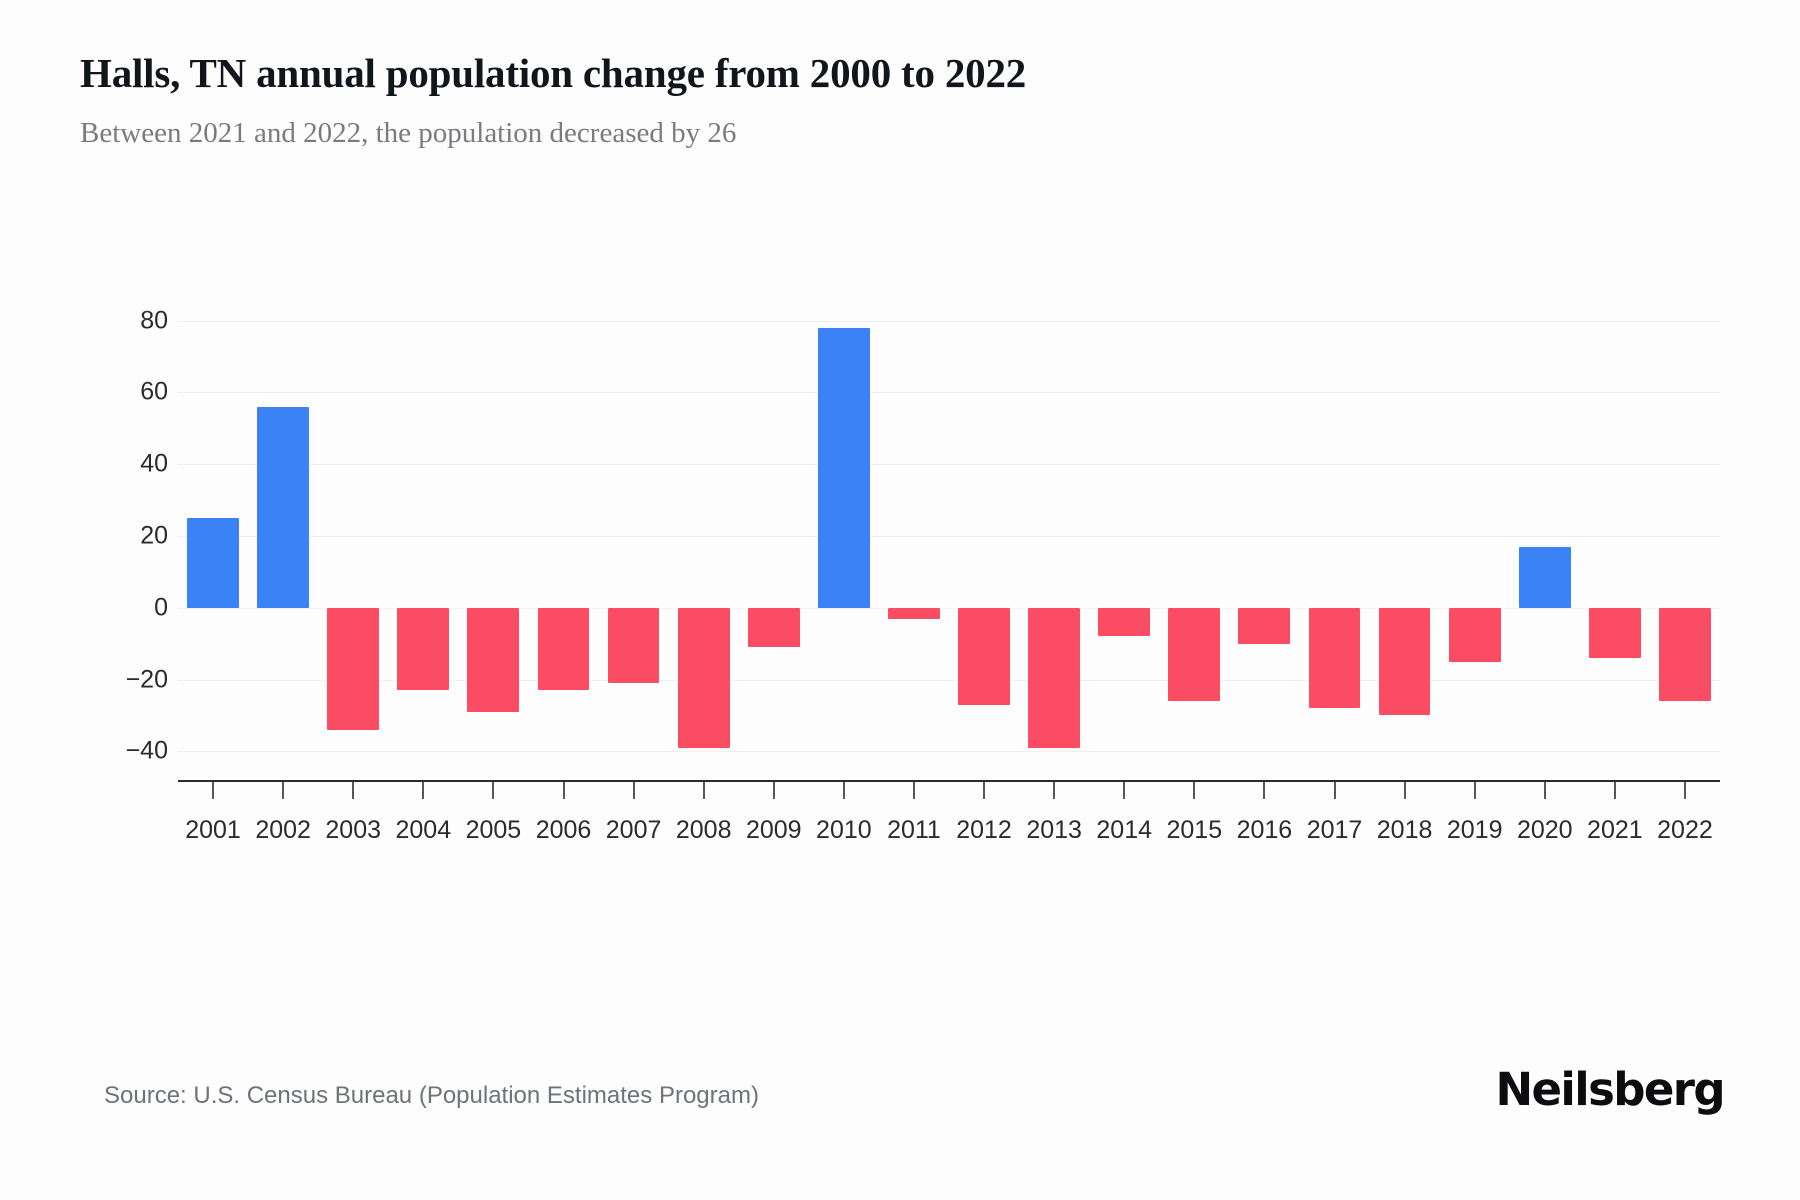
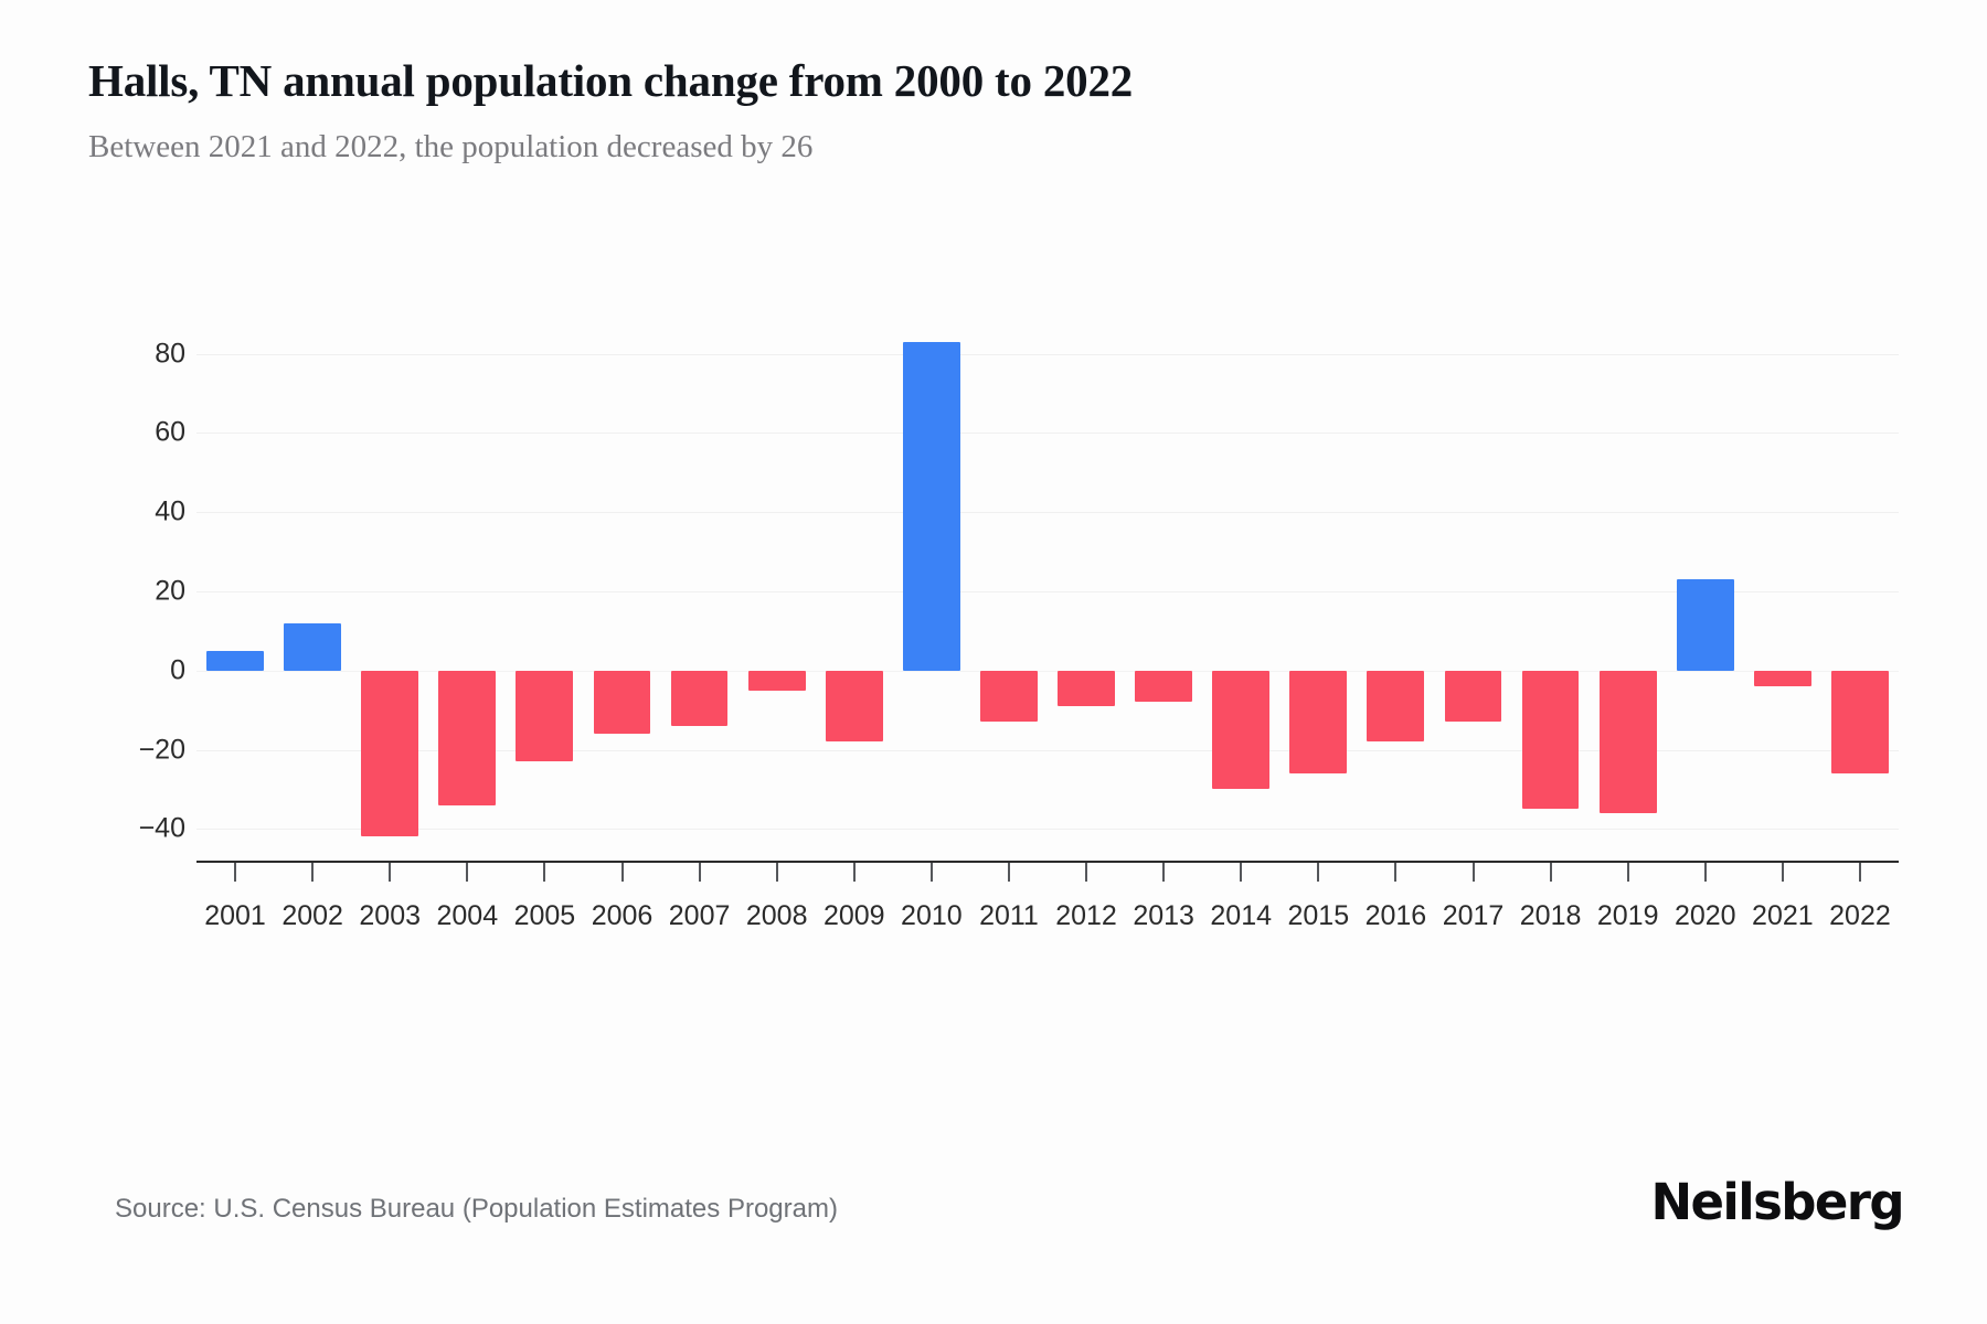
2001: 25 -> 5
2002: 56 -> 12
2003: -34 -> -42
2004: -23 -> -34
2005: -29 -> -23
2006: -23 -> -16
2007: -21 -> -14
2008: -39 -> -5
2009: -11 -> -18
2010: 78 -> 83
2011: -3 -> -13
2012: -27 -> -9
2013: -39 -> -8
2014: -8 -> -30
2016: -10 -> -18
2017: -28 -> -13
2018: -30 -> -35
2019: -15 -> -36
2020: 17 -> 23
2021: -14 -> -4
